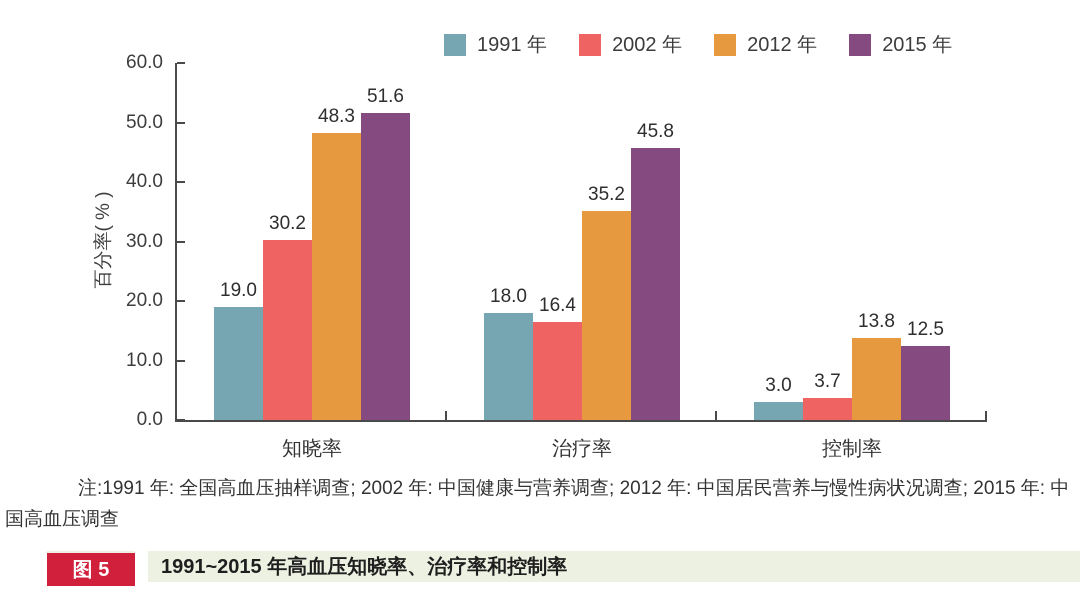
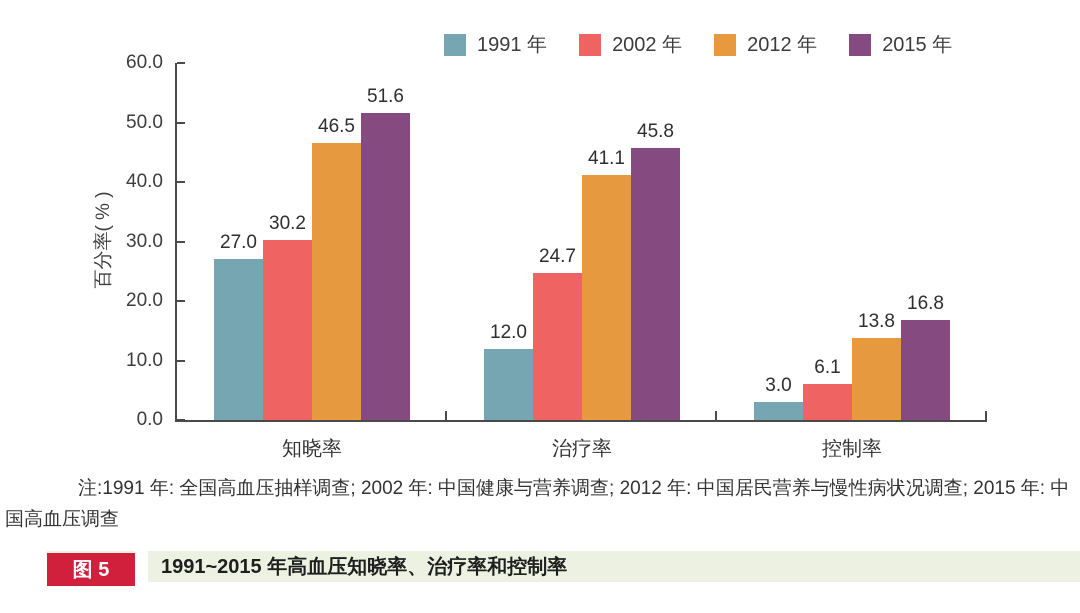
1991 年/知晓率: 19.0 -> 27.0
2012 年/知晓率: 48.3 -> 46.5
1991 年/治疗率: 18.0 -> 12.0
2002 年/治疗率: 16.4 -> 24.7
2012 年/治疗率: 35.2 -> 41.1
2002 年/控制率: 3.7 -> 6.1
2015 年/控制率: 12.5 -> 16.8
